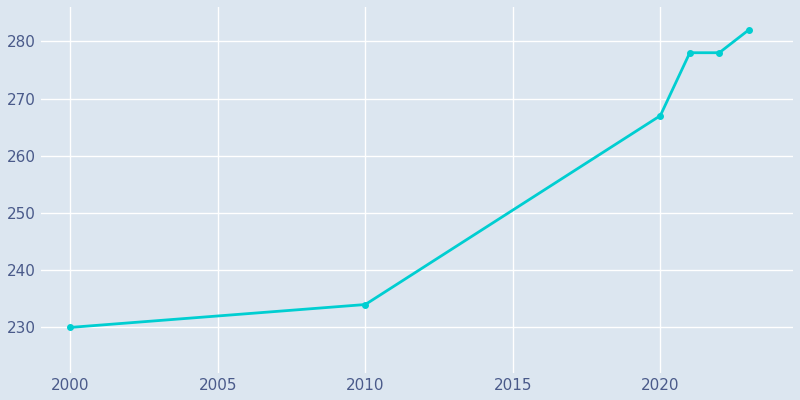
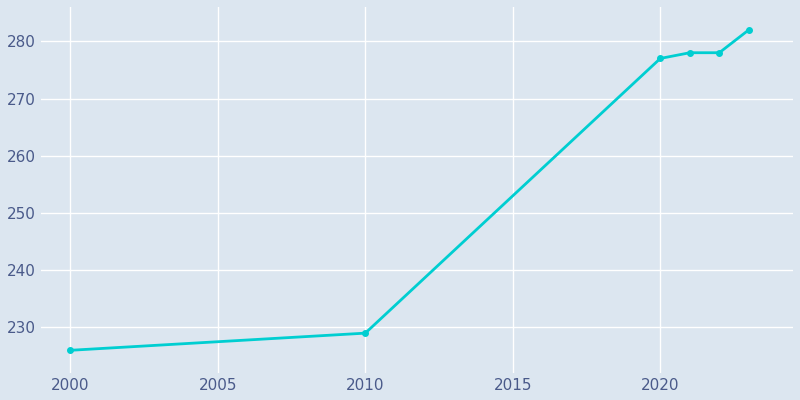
2000: 230 -> 226
2010: 234 -> 229
2020: 267 -> 277
